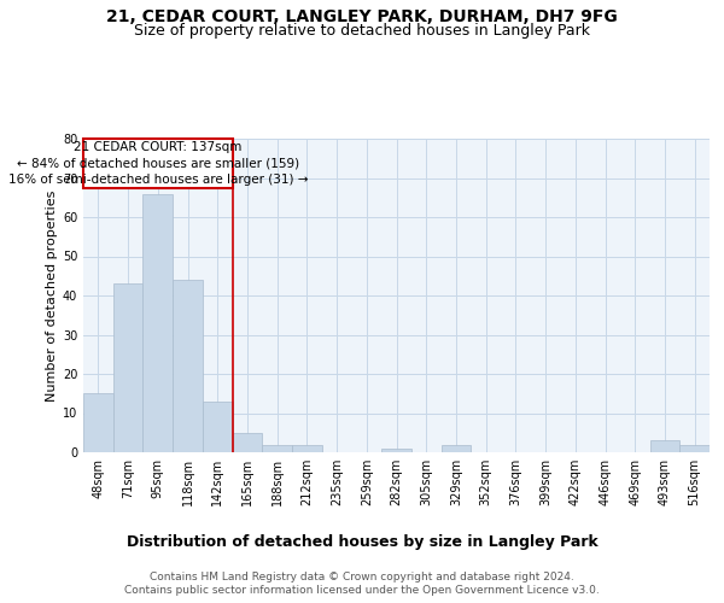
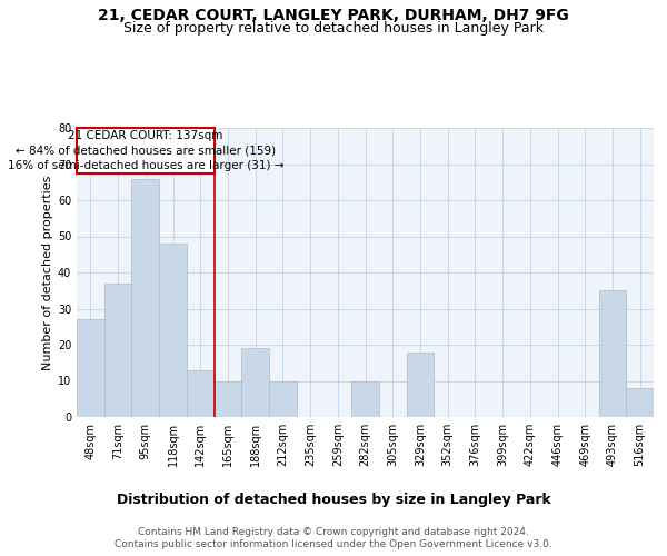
48sqm: 15 -> 27
71sqm: 43 -> 37
118sqm: 44 -> 48
165sqm: 5 -> 10
188sqm: 2 -> 19
212sqm: 2 -> 10
282sqm: 1 -> 10
329sqm: 2 -> 18
493sqm: 3 -> 35
516sqm: 2 -> 8
